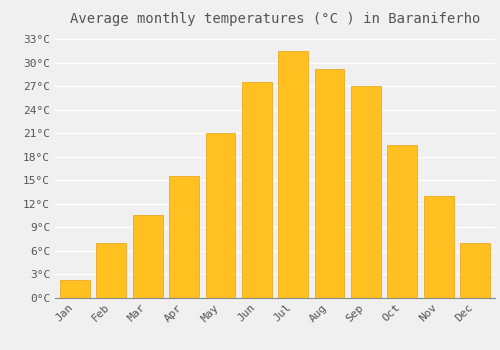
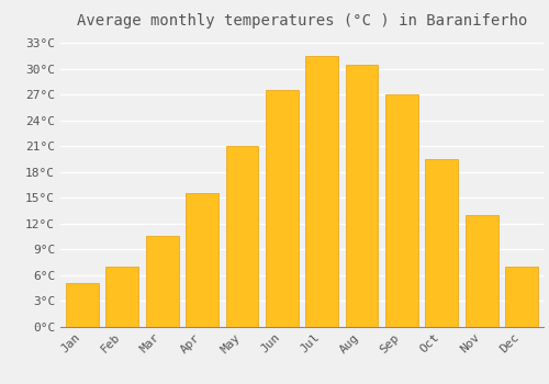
Jan: 2.2°C -> 5.0°C
Aug: 29.2°C -> 30.5°C
